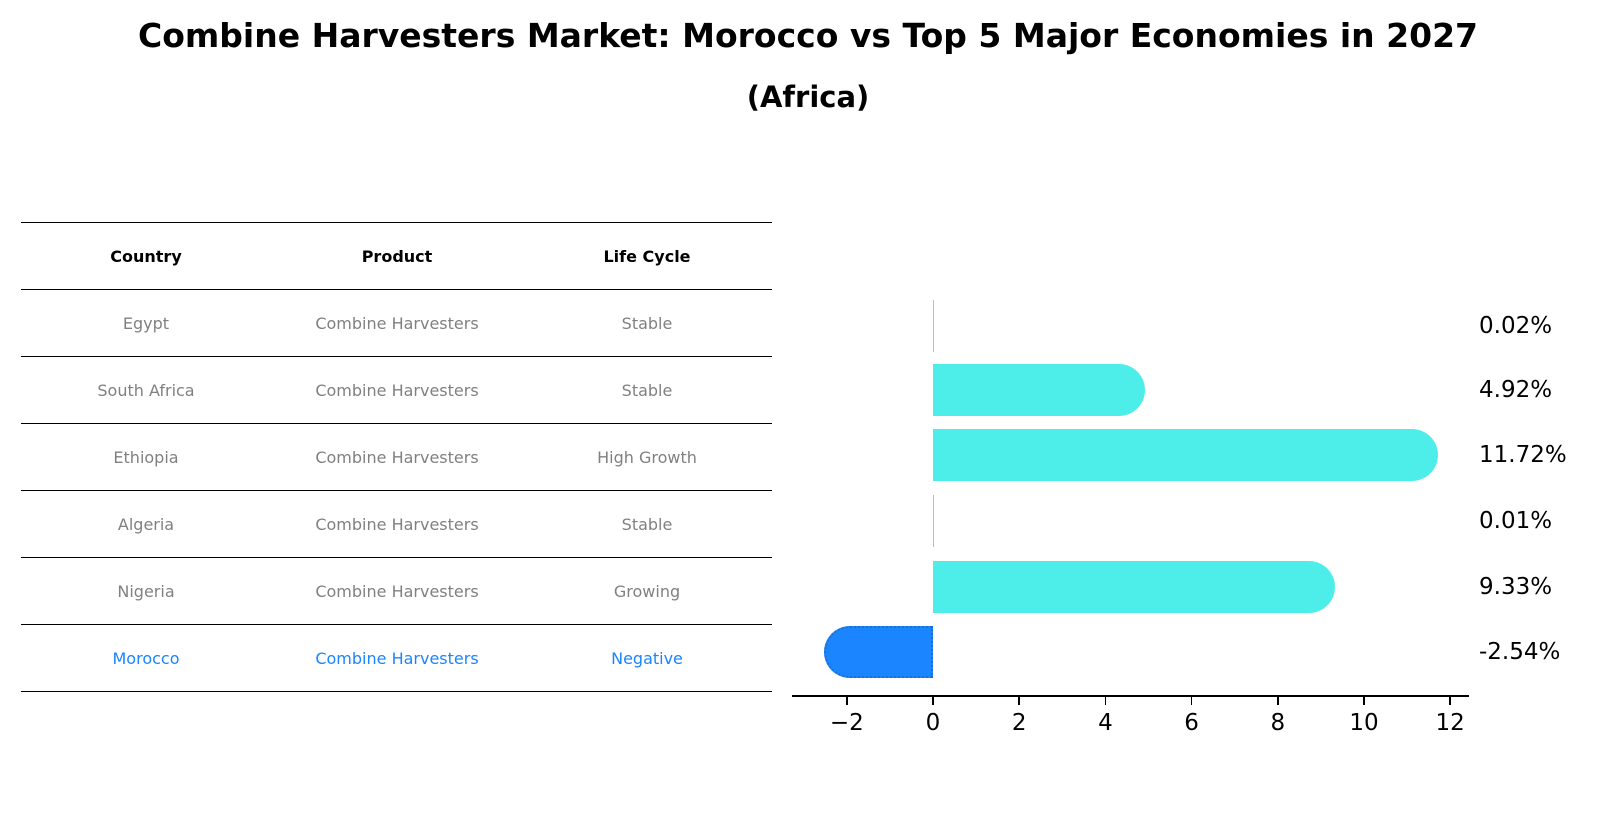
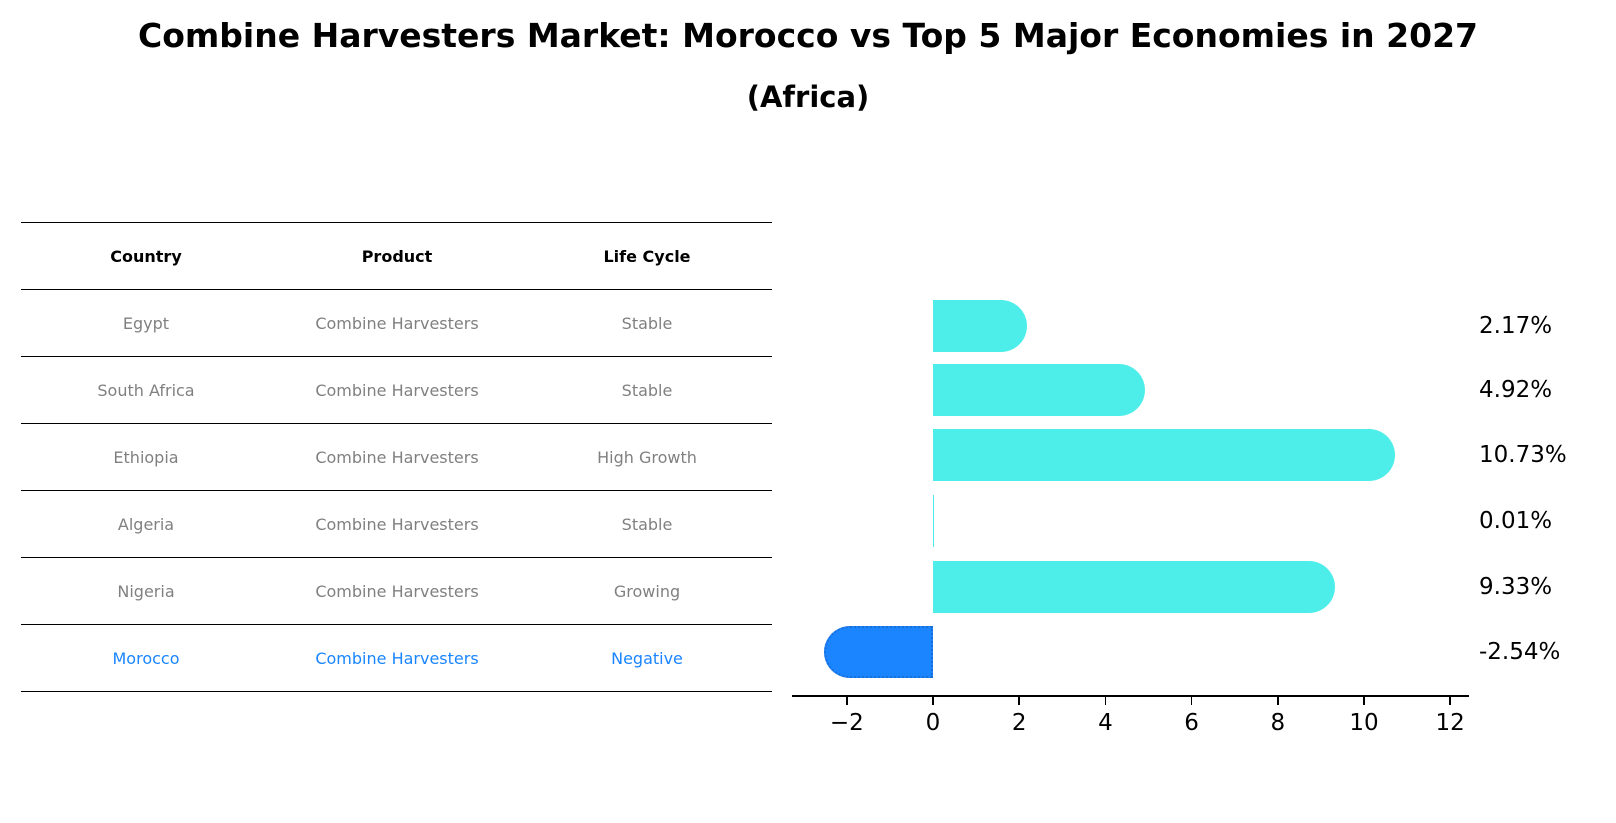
Egypt: 0.02% -> 2.17%
Ethiopia: 11.72% -> 10.73%
